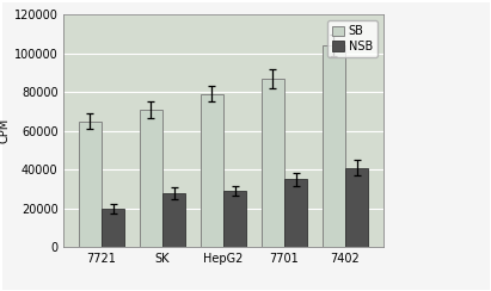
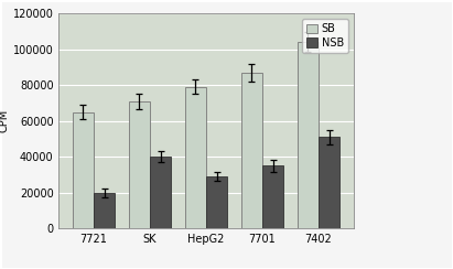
NSB/SK: 28000 -> 40000
NSB/7402: 41000 -> 51000
